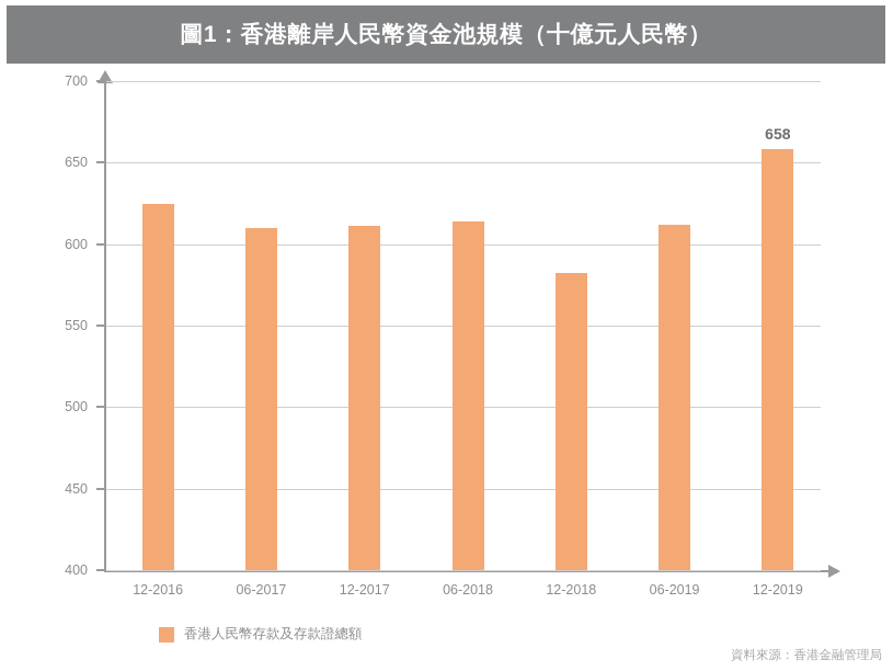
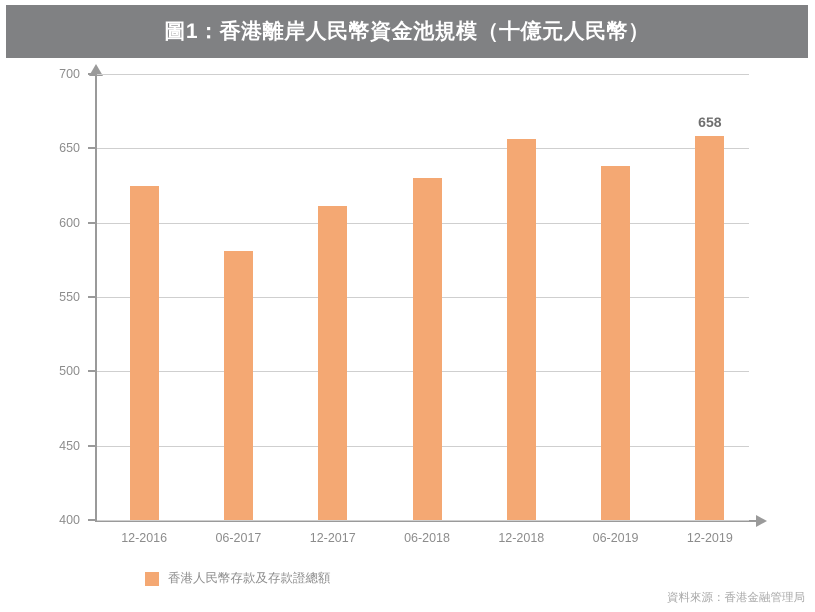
06-2017: 610 -> 581
06-2018: 614 -> 630
12-2018: 582 -> 656
06-2019: 612 -> 638
